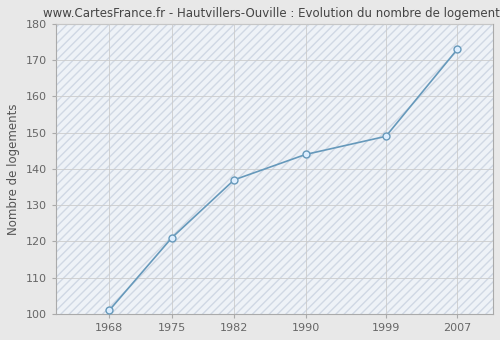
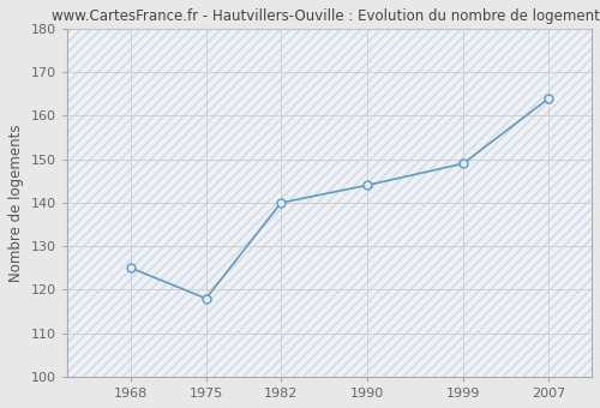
1968: 101 -> 125
1975: 121 -> 118
1982: 137 -> 140
2007: 173 -> 164
